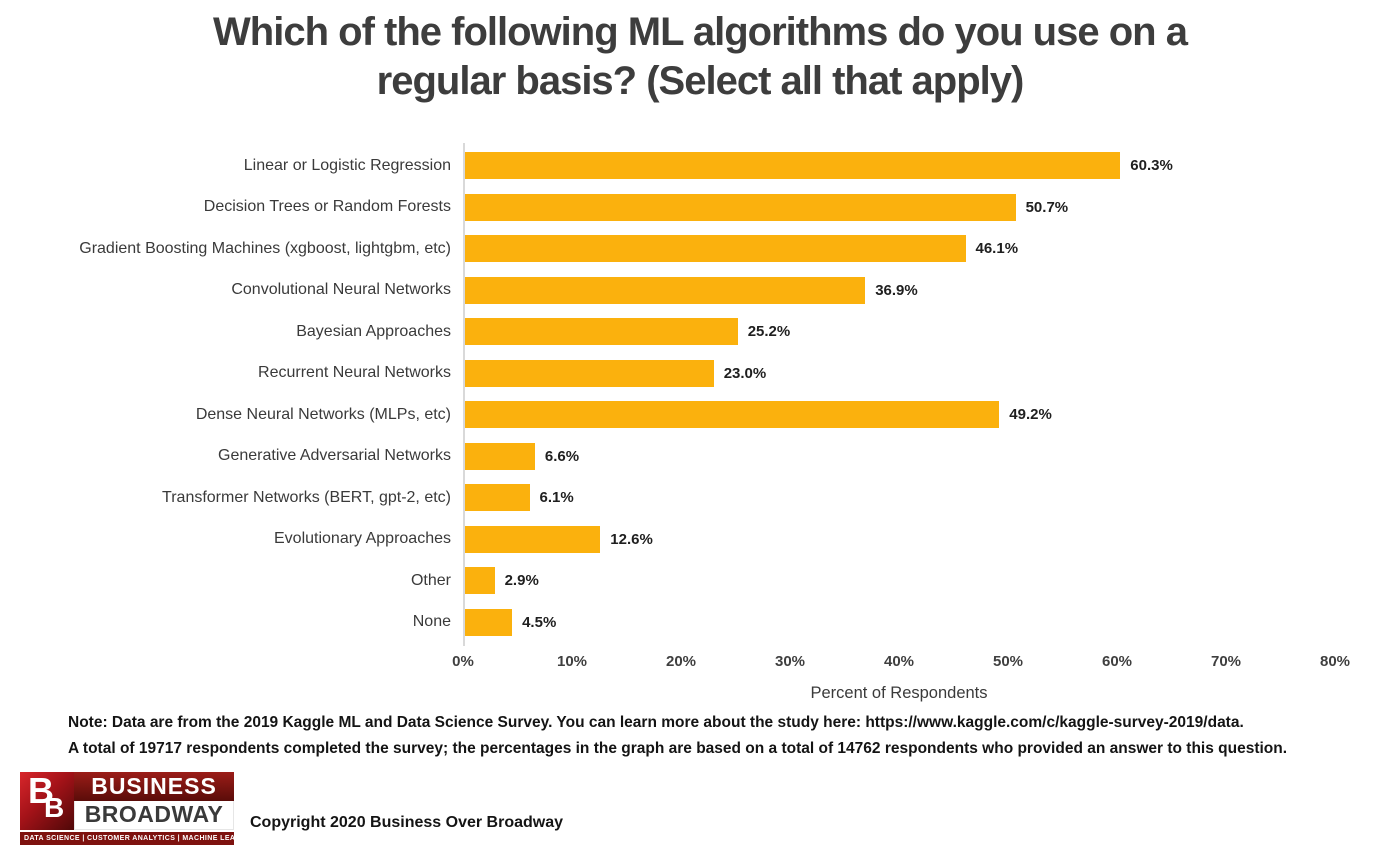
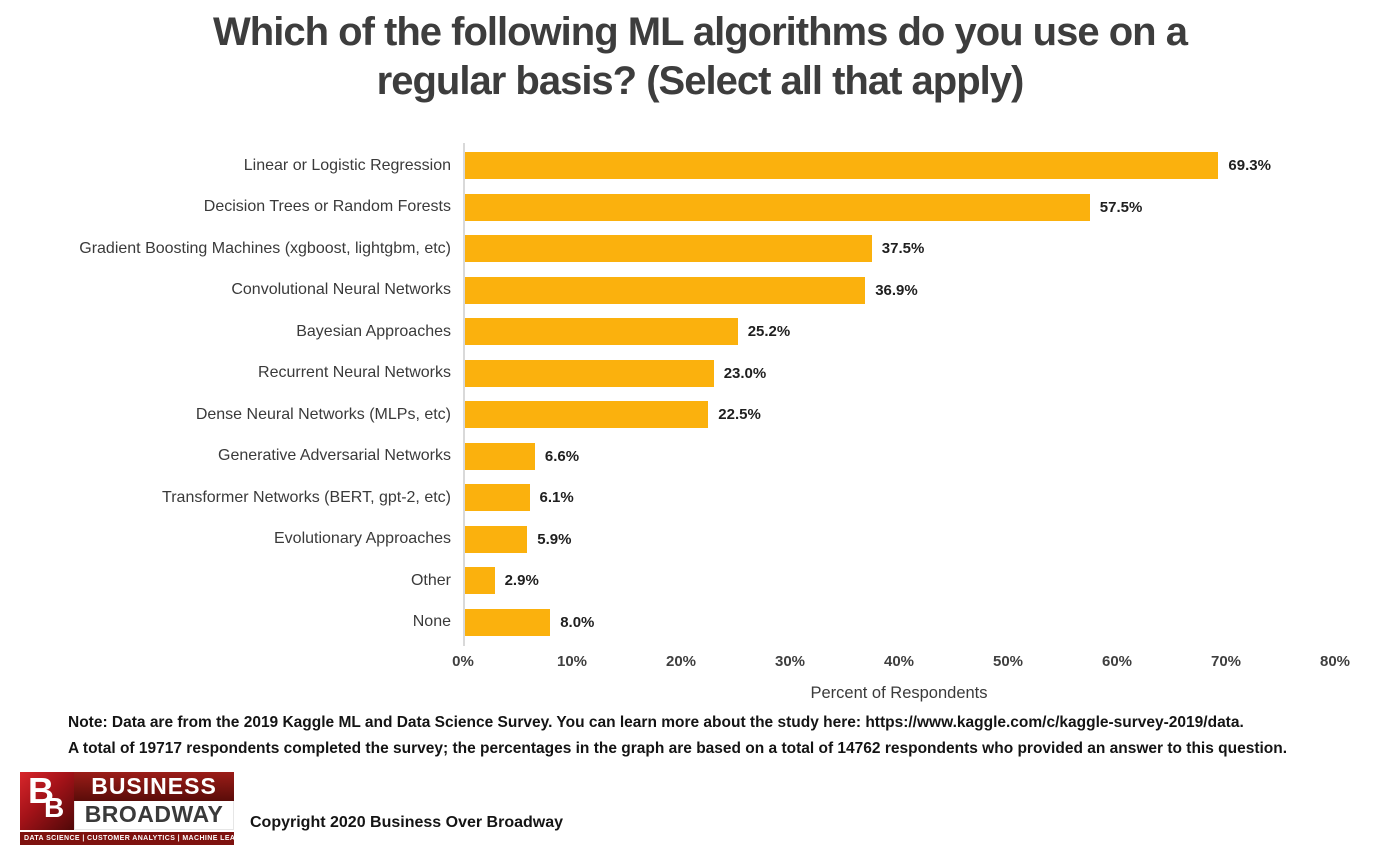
Linear or Logistic Regression: 60.3% -> 69.3%
Decision Trees or Random Forests: 50.7% -> 57.5%
Gradient Boosting Machines (xgboost, lightgbm, etc): 46.1% -> 37.5%
Dense Neural Networks (MLPs, etc): 49.2% -> 22.5%
Evolutionary Approaches: 12.6% -> 5.9%
None: 4.5% -> 8.0%
